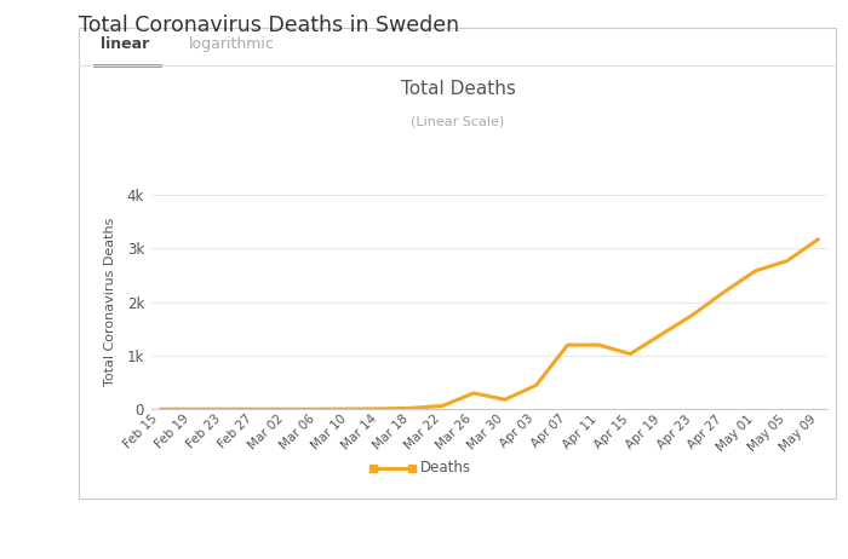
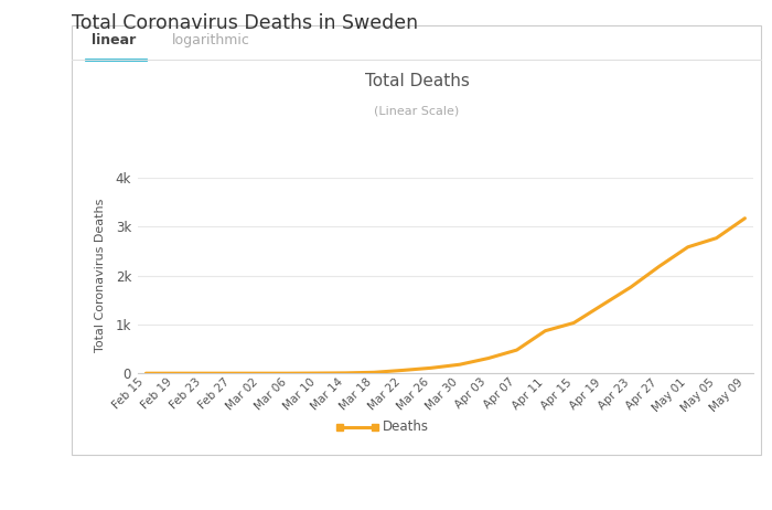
Mar 26: 0.30k -> 0.11k
Apr 03: 0.45k -> 0.31k
Apr 07: 1.20k -> 0.48k
Apr 11: 1.20k -> 0.87k
